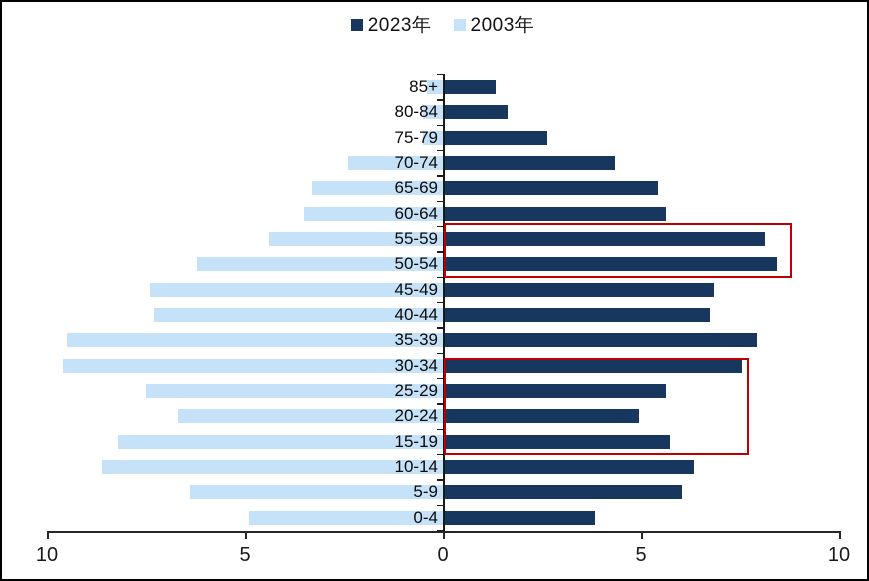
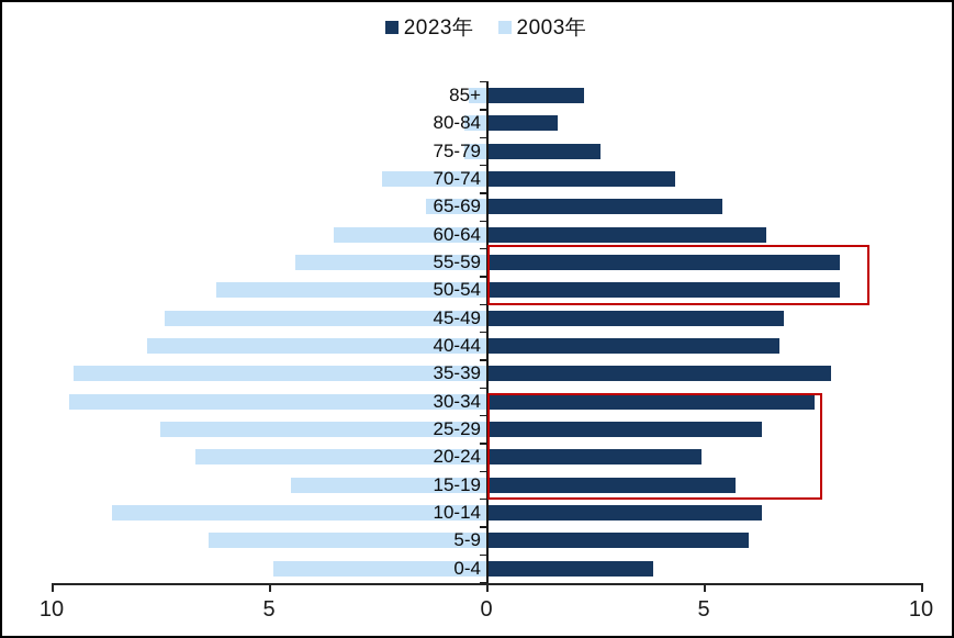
2023年/85+: 1.3 -> 2.2
2003年/65-69: 3.3 -> 1.4
2023年/60-64: 5.6 -> 6.4
2023年/50-54: 8.4 -> 8.1
2003年/40-44: 7.3 -> 7.8
2023年/25-29: 5.6 -> 6.3
2003年/15-19: 8.2 -> 4.5
